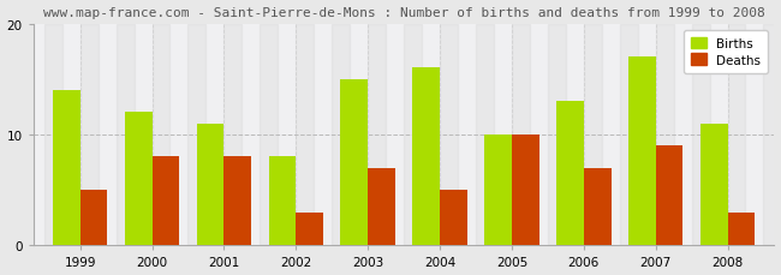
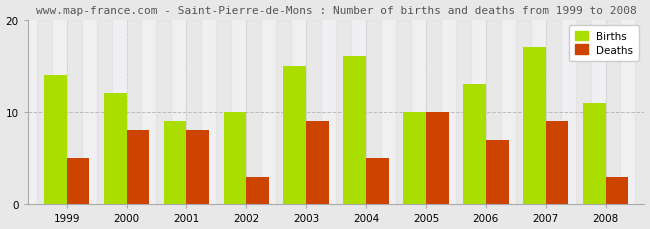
Births/2001: 11 -> 9
Births/2002: 8 -> 10
Deaths/2003: 7 -> 9
